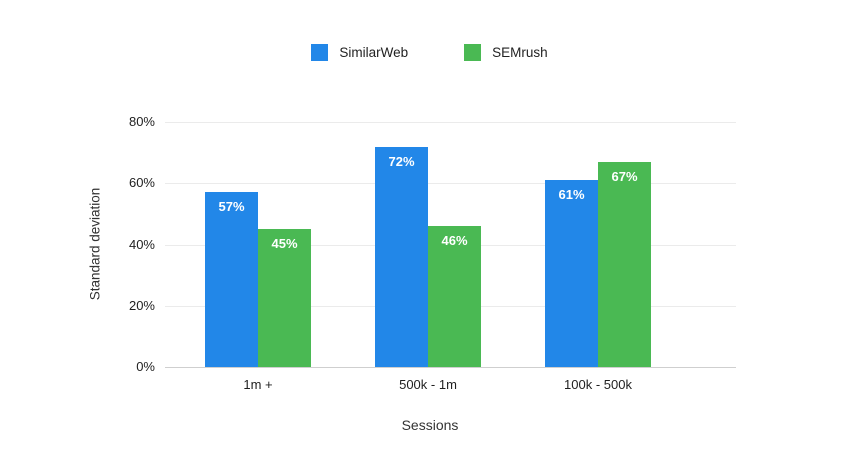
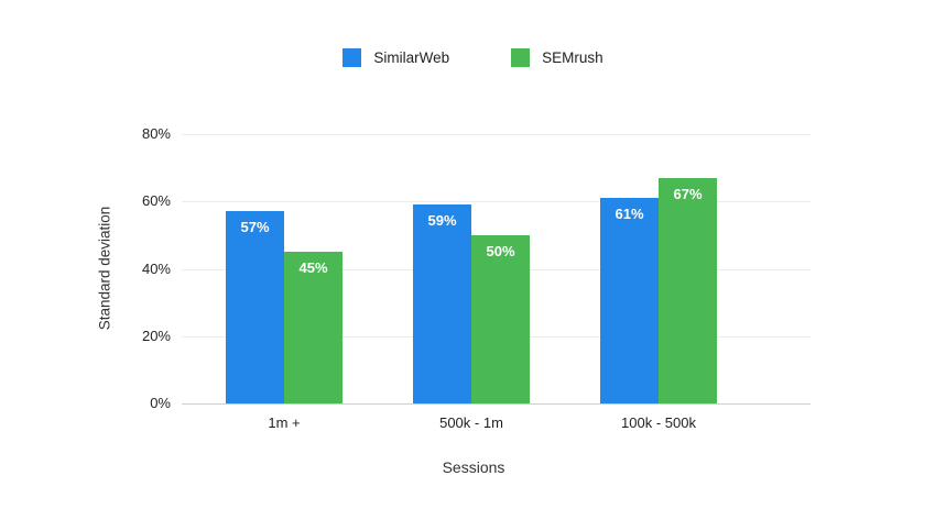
SimilarWeb/500k - 1m: 72% -> 59%
SEMrush/500k - 1m: 46% -> 50%
